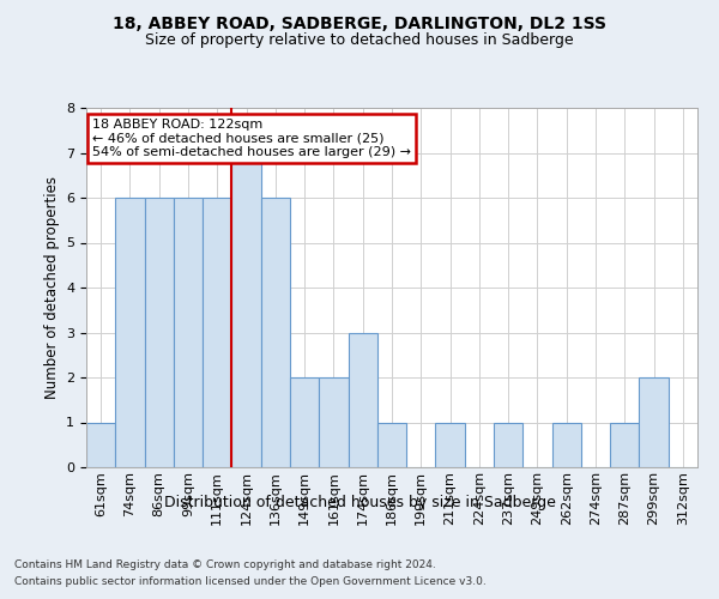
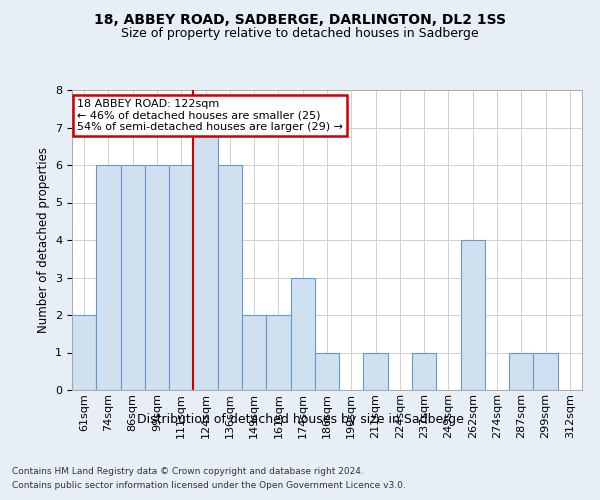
61sqm: 1 -> 2
262sqm: 1 -> 4
299sqm: 2 -> 1
